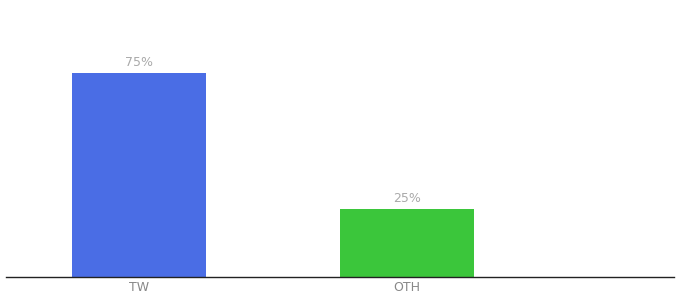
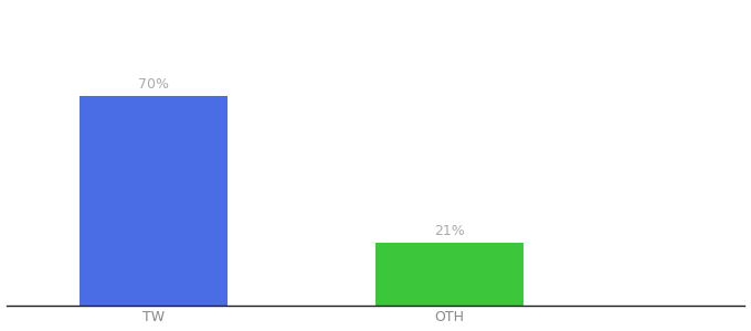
TW: 75% -> 70%
OTH: 25% -> 21%
